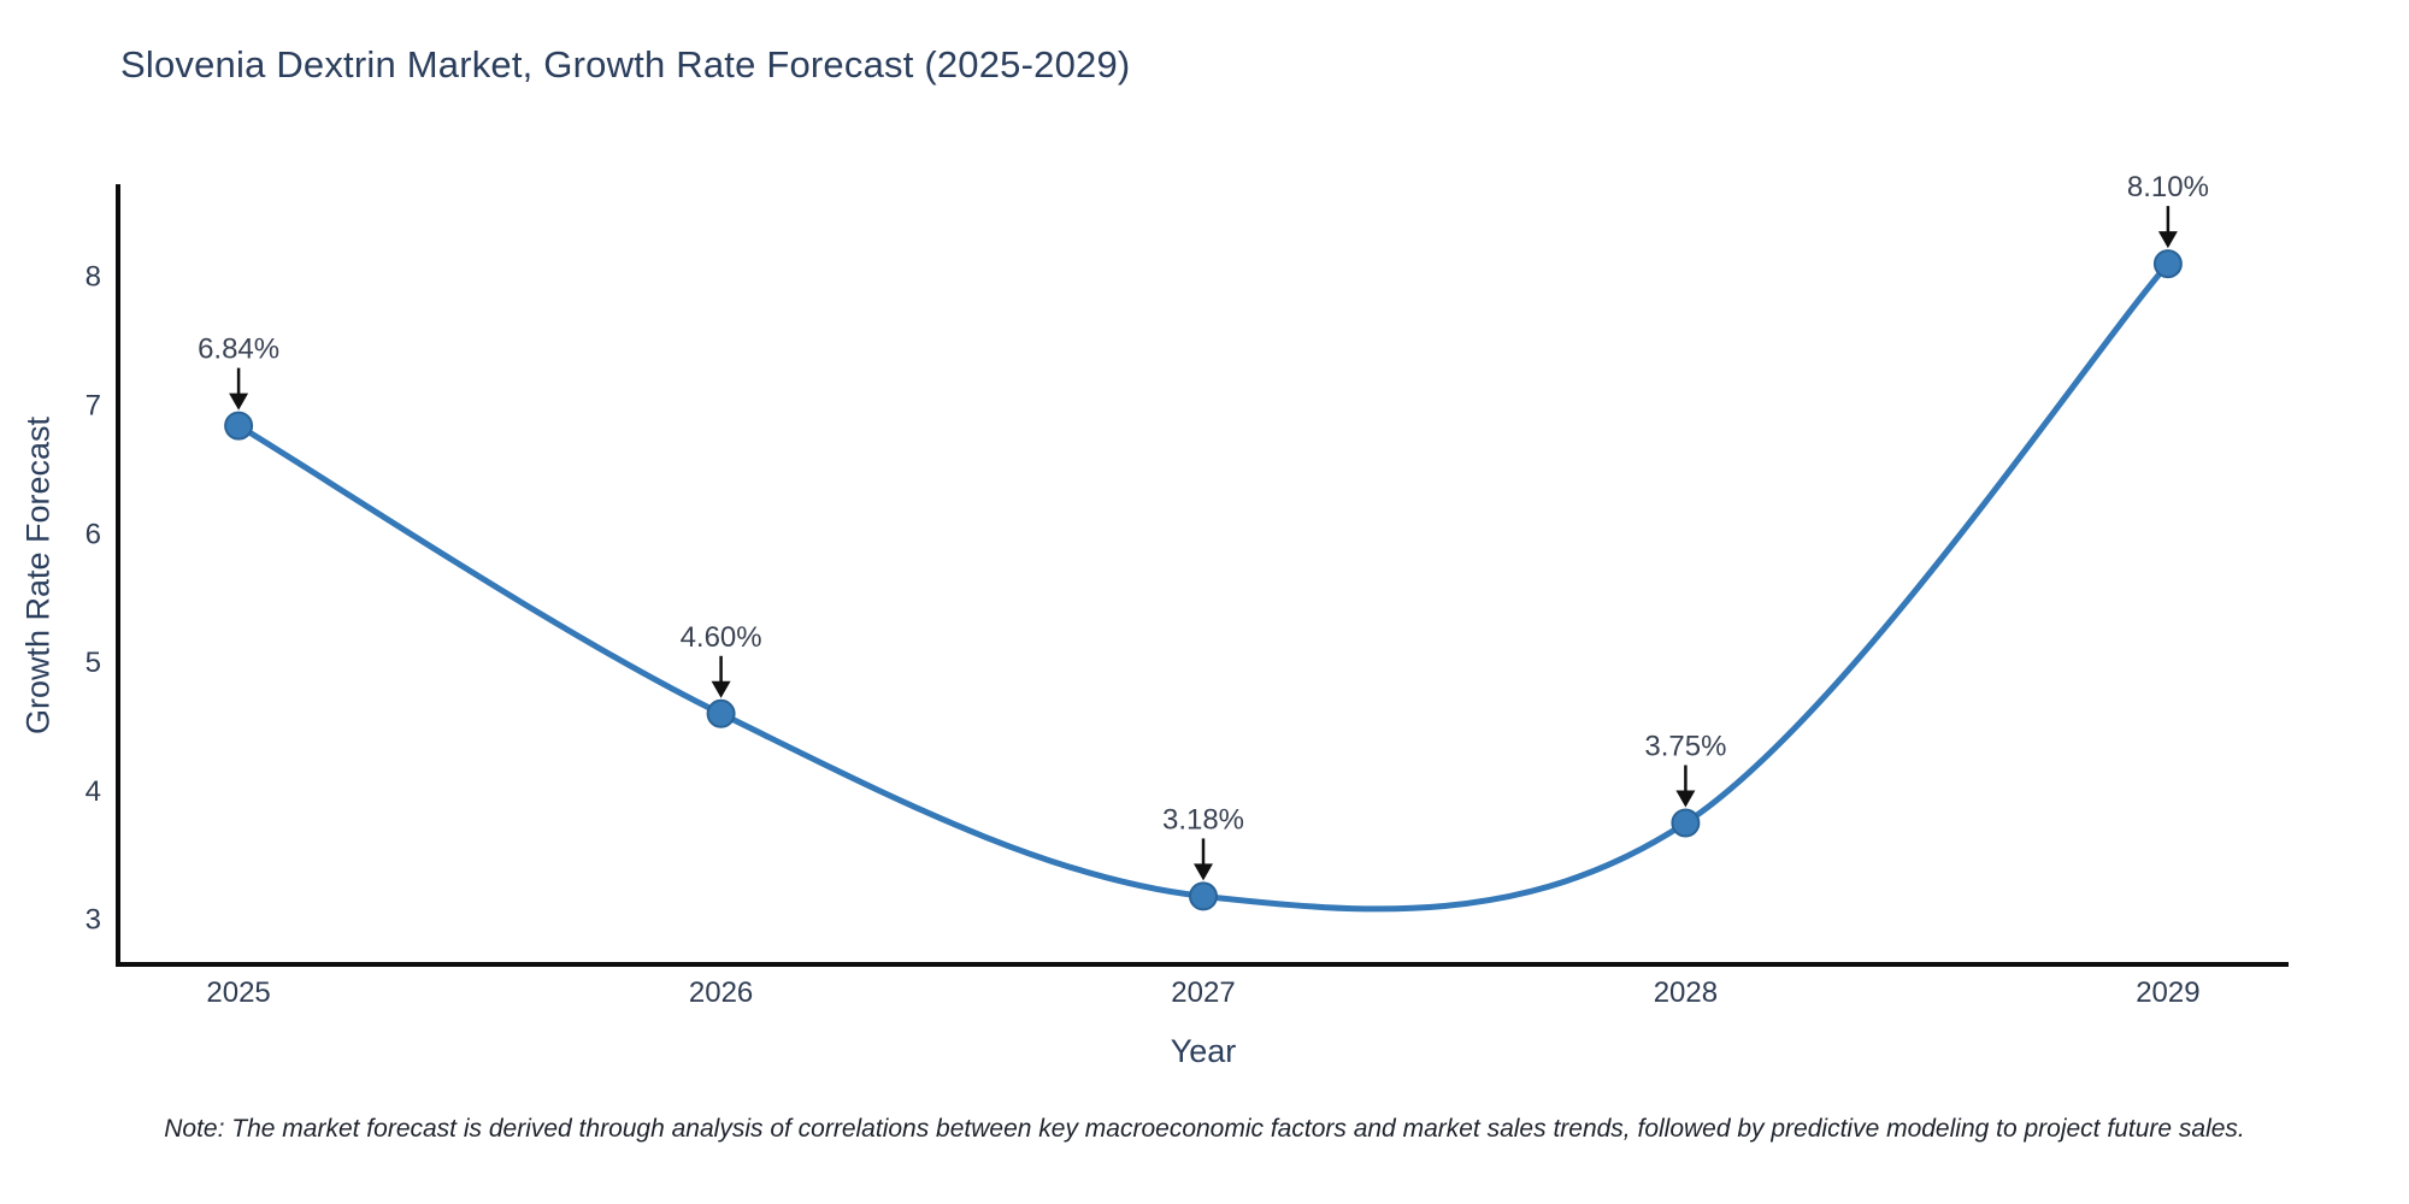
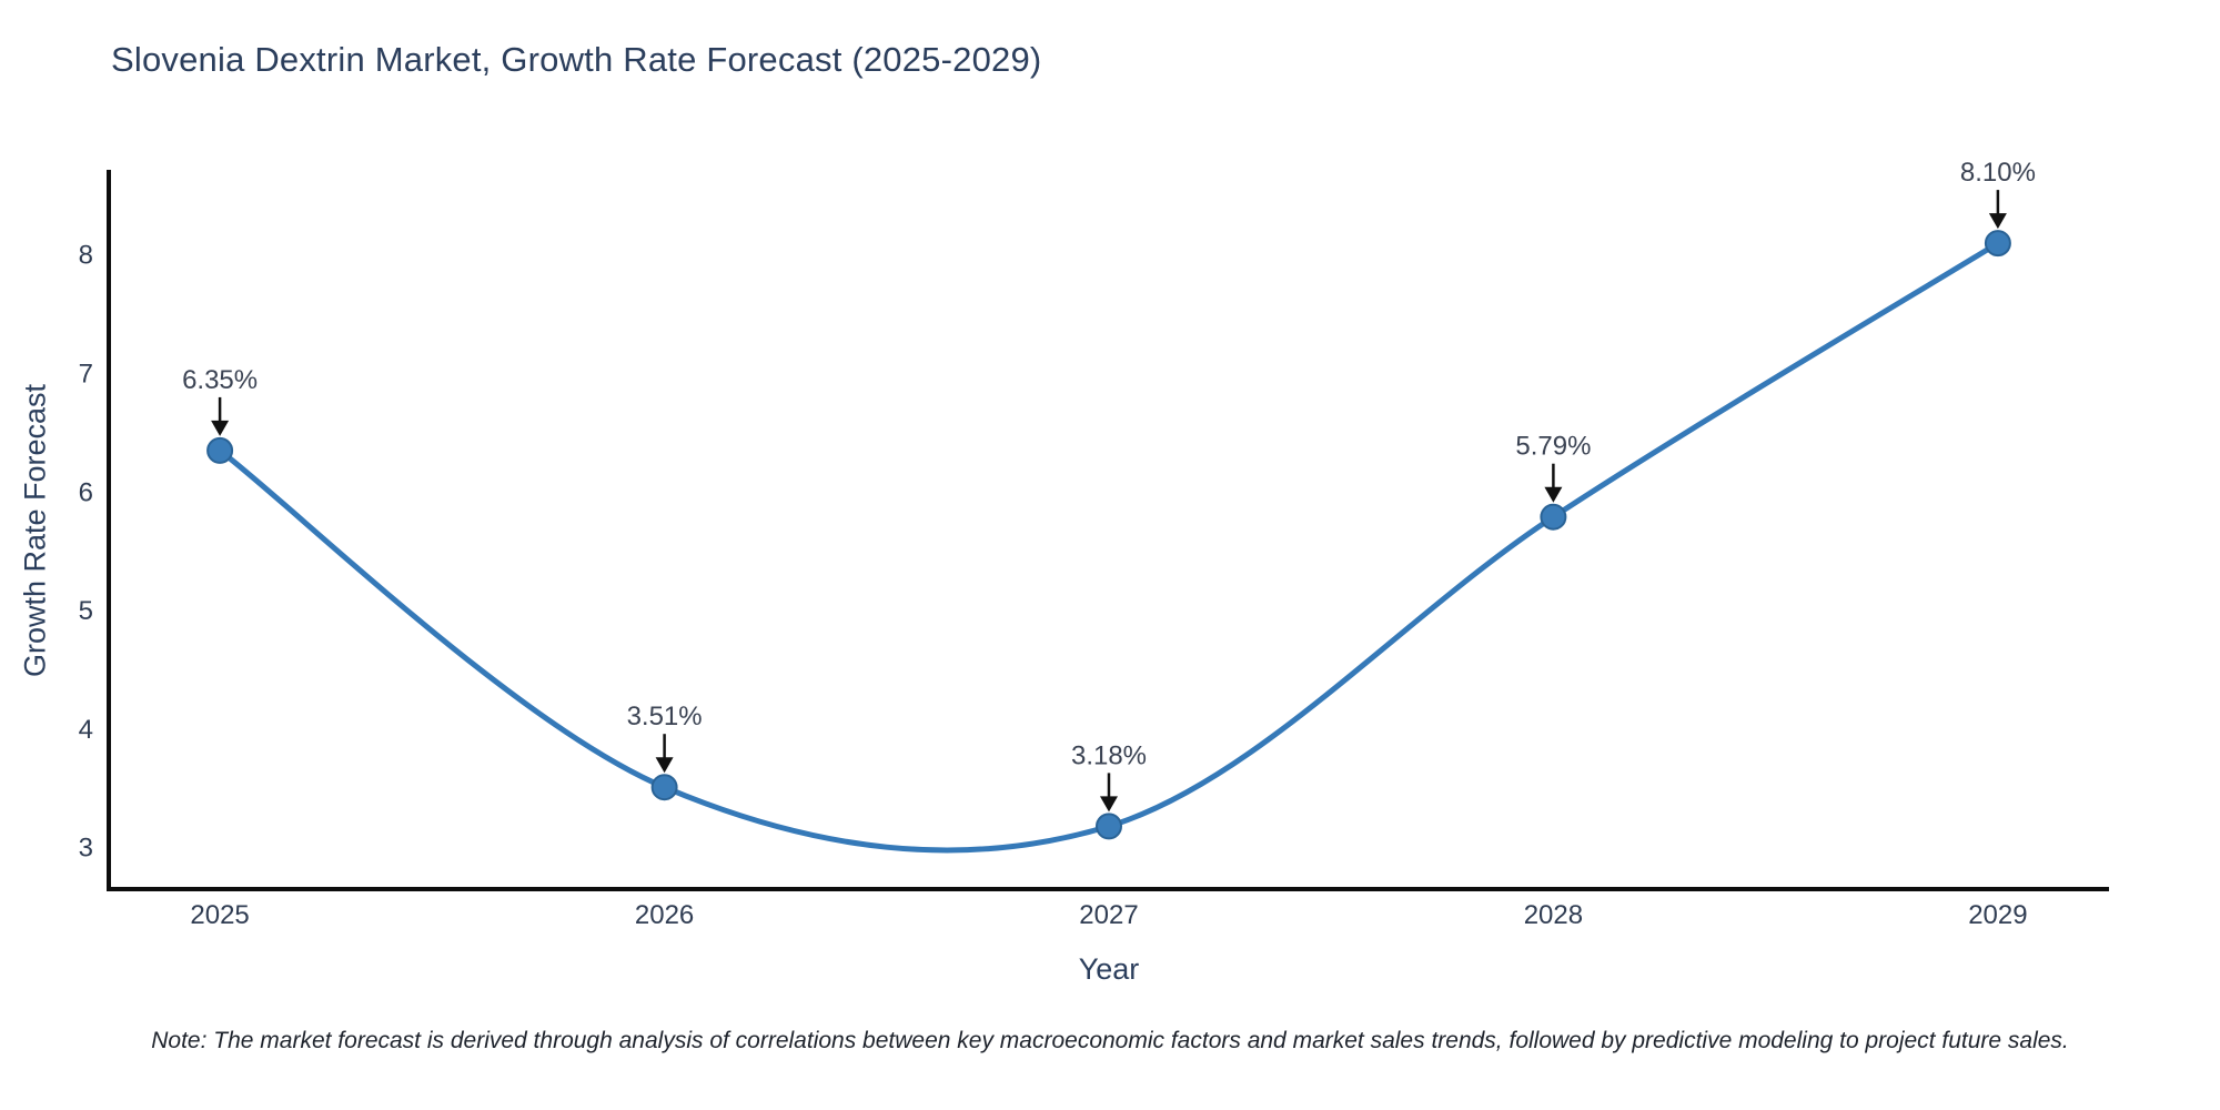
2025: 6.84% -> 6.35%
2026: 4.60% -> 3.51%
2028: 3.75% -> 5.79%
